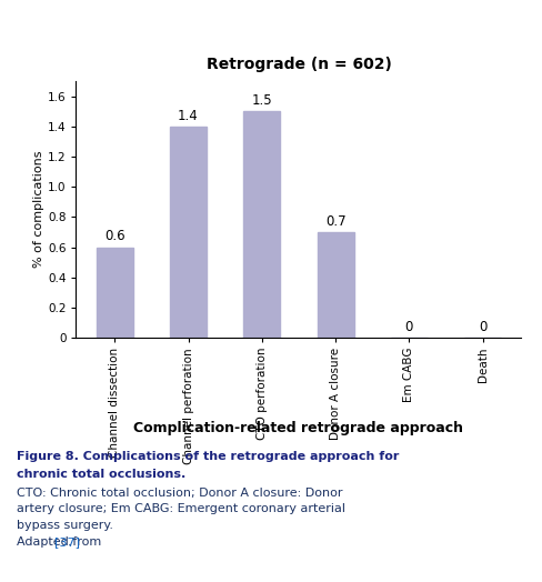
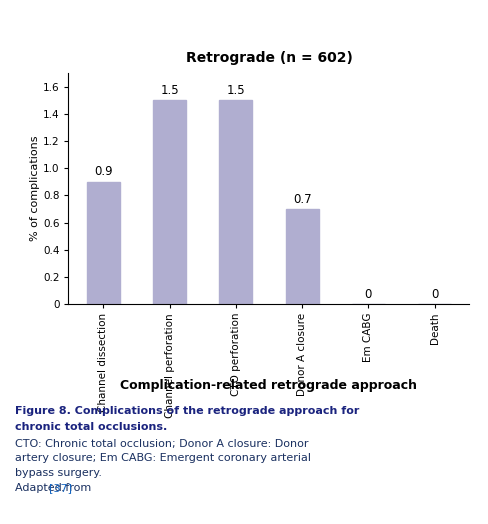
Channel dissection: 0.6 -> 0.9
Channel perforation: 1.4 -> 1.5
